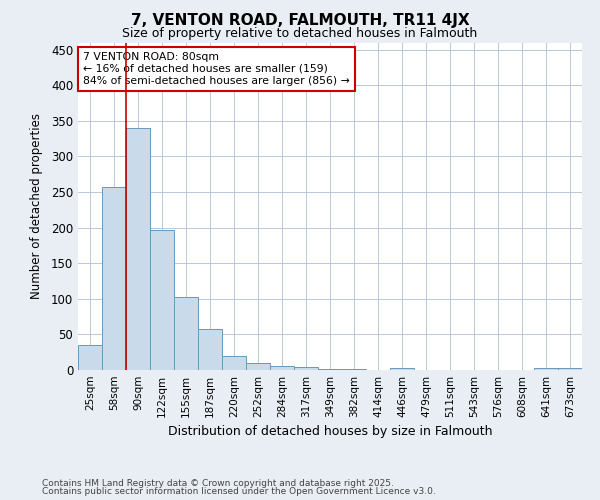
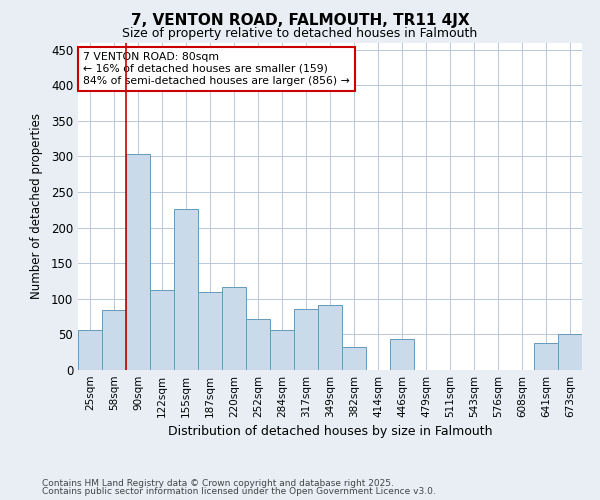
25sqm: 35 -> 56
58sqm: 257 -> 84
90sqm: 340 -> 304
122sqm: 197 -> 112
155sqm: 103 -> 226
187sqm: 57 -> 110
220sqm: 20 -> 116
252sqm: 10 -> 72
284sqm: 6 -> 56
317sqm: 4 -> 86
349sqm: 2 -> 92
382sqm: 1 -> 32
446sqm: 3 -> 44
641sqm: 3 -> 38
673sqm: 3 -> 50
